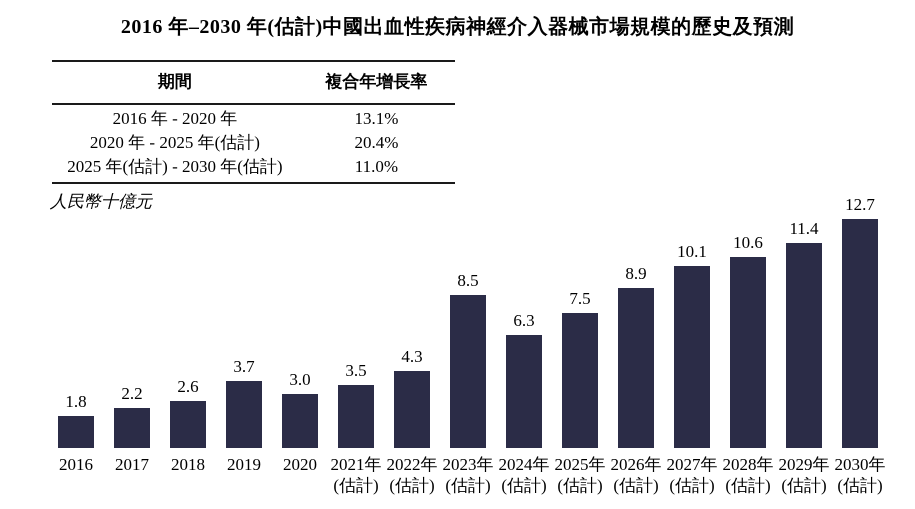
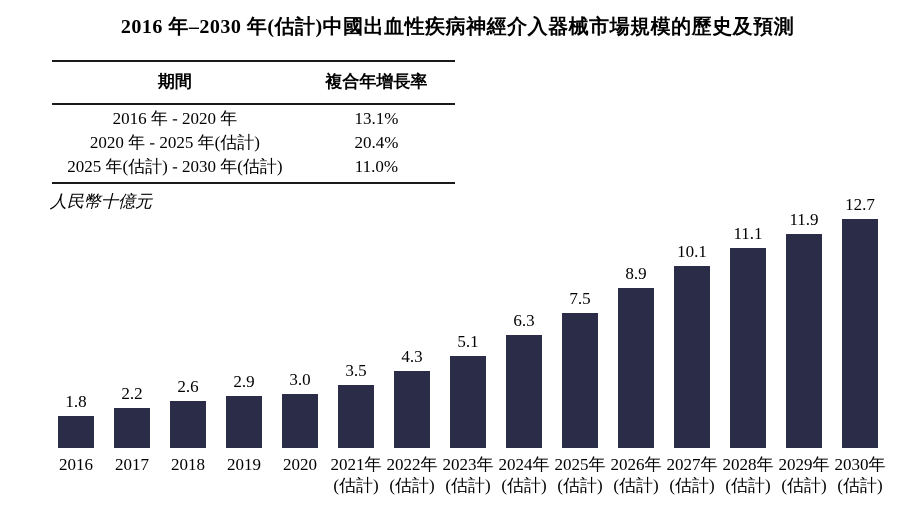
2019: 3.7 -> 2.9
2023年(估計): 8.5 -> 5.1
2028年(估計): 10.6 -> 11.1
2029年(估計): 11.4 -> 11.9
